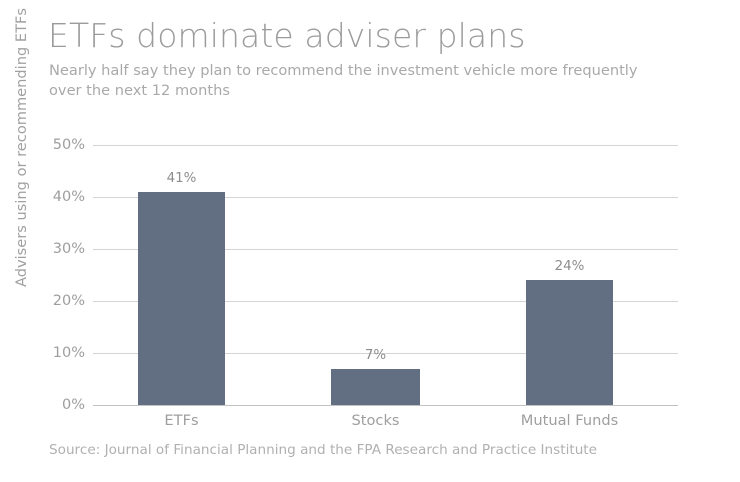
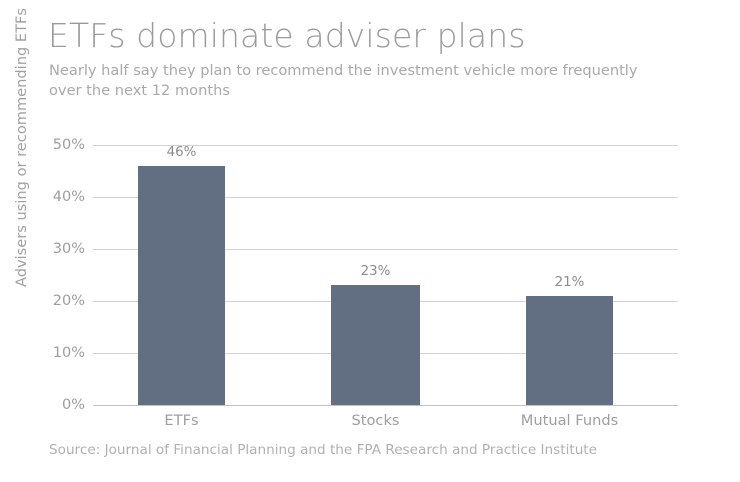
ETFs: 41% -> 46%
Stocks: 7% -> 23%
Mutual Funds: 24% -> 21%
